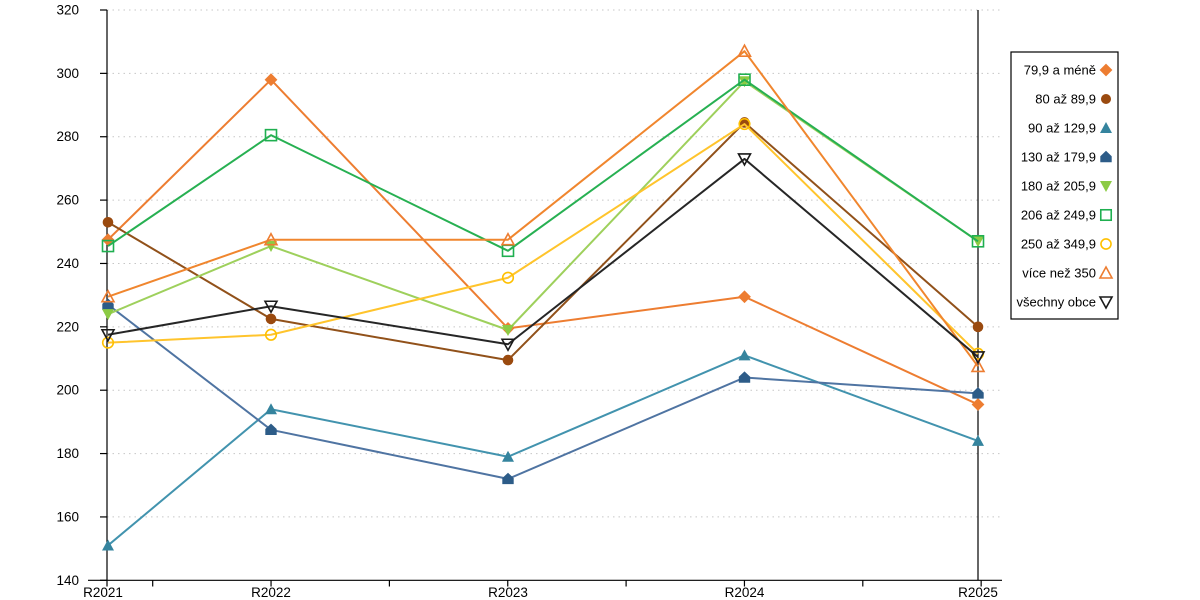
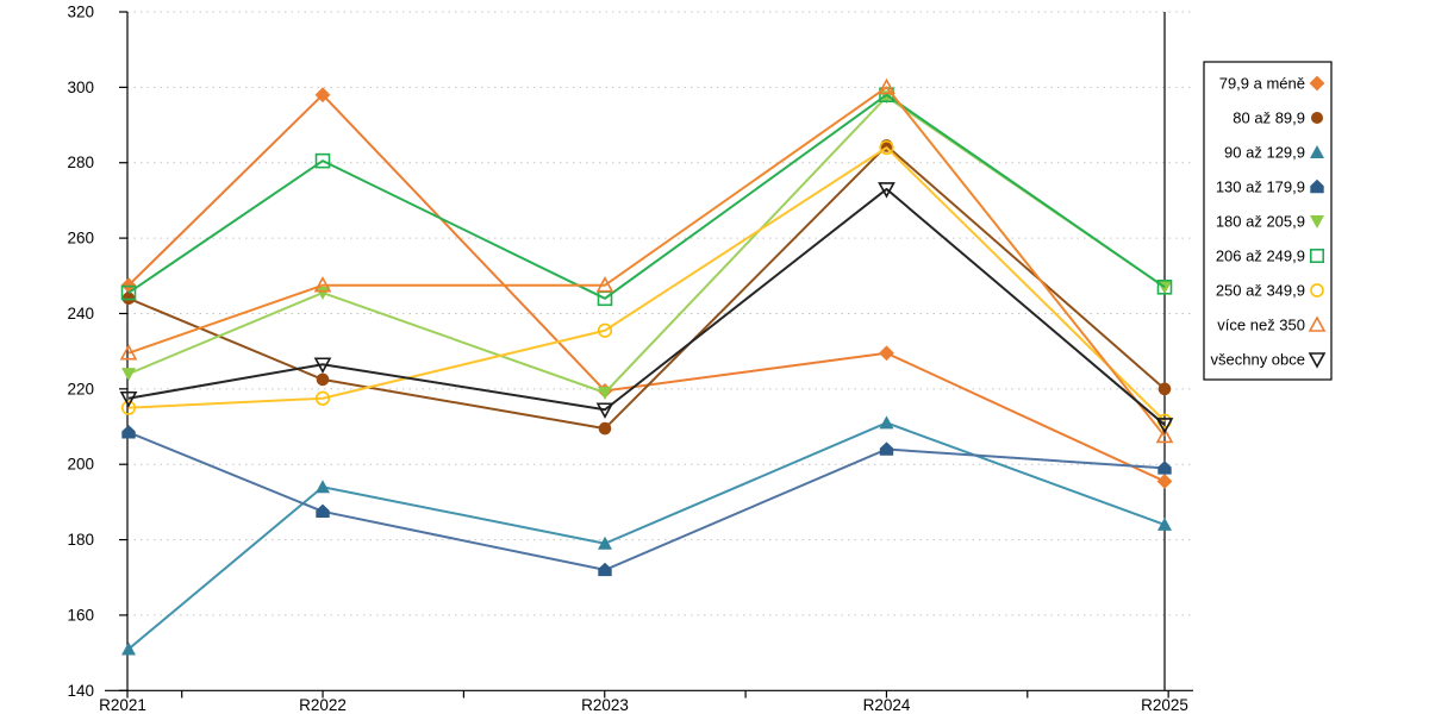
80 až 89,9/R2021: 253 -> 244
130 až 179,9/R2021: 227 -> 208
více než 350/R2024: 307 -> 300
